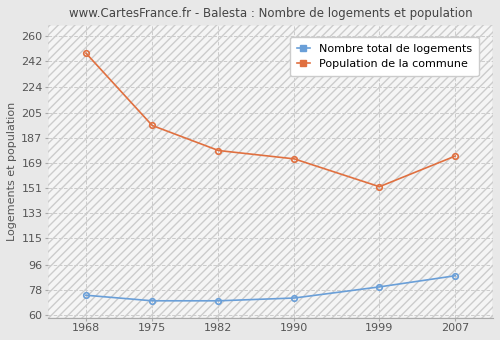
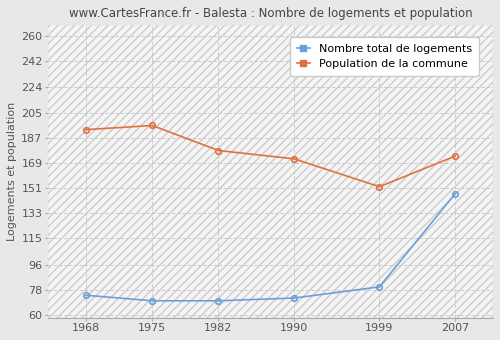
Population de la commune/1968: 248 -> 193
Nombre total de logements/2007: 88 -> 147
